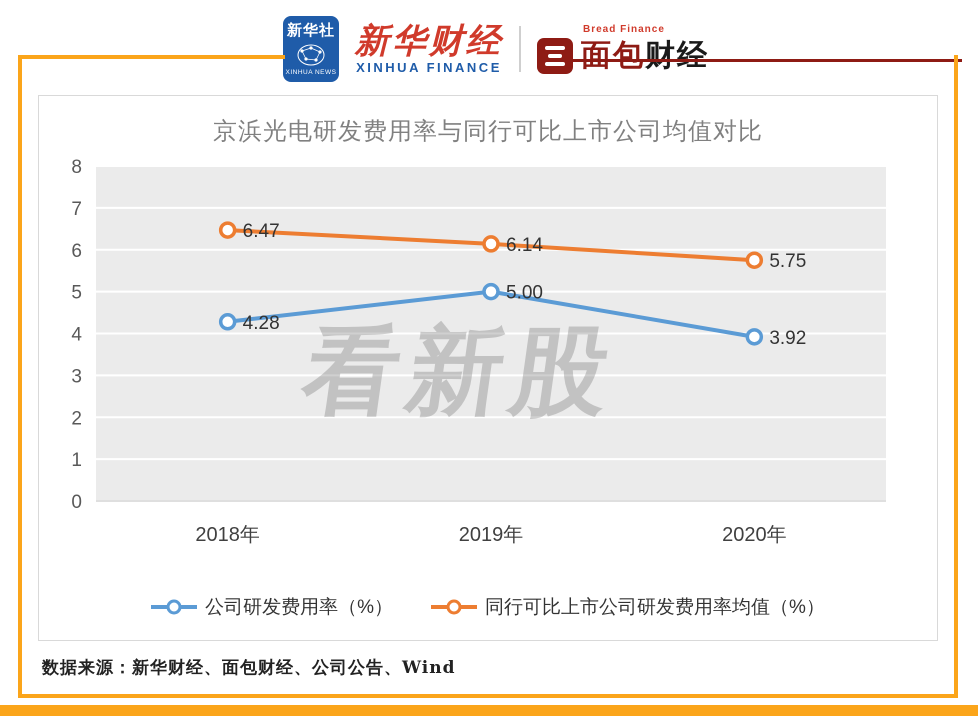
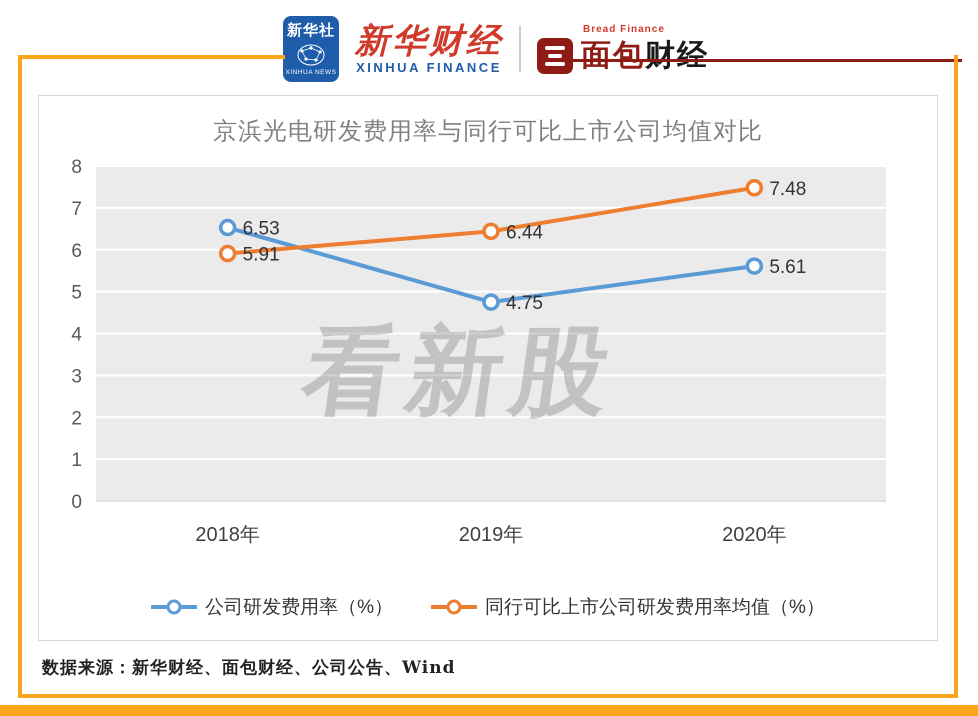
公司研发费用率（%）/2018年: 4.28 -> 6.53
同行可比上市公司研发费用率均值（%）/2018年: 6.47 -> 5.91
公司研发费用率（%）/2019年: 5.00 -> 4.75
同行可比上市公司研发费用率均值（%）/2019年: 6.14 -> 6.44
公司研发费用率（%）/2020年: 3.92 -> 5.61
同行可比上市公司研发费用率均值（%）/2020年: 5.75 -> 7.48
